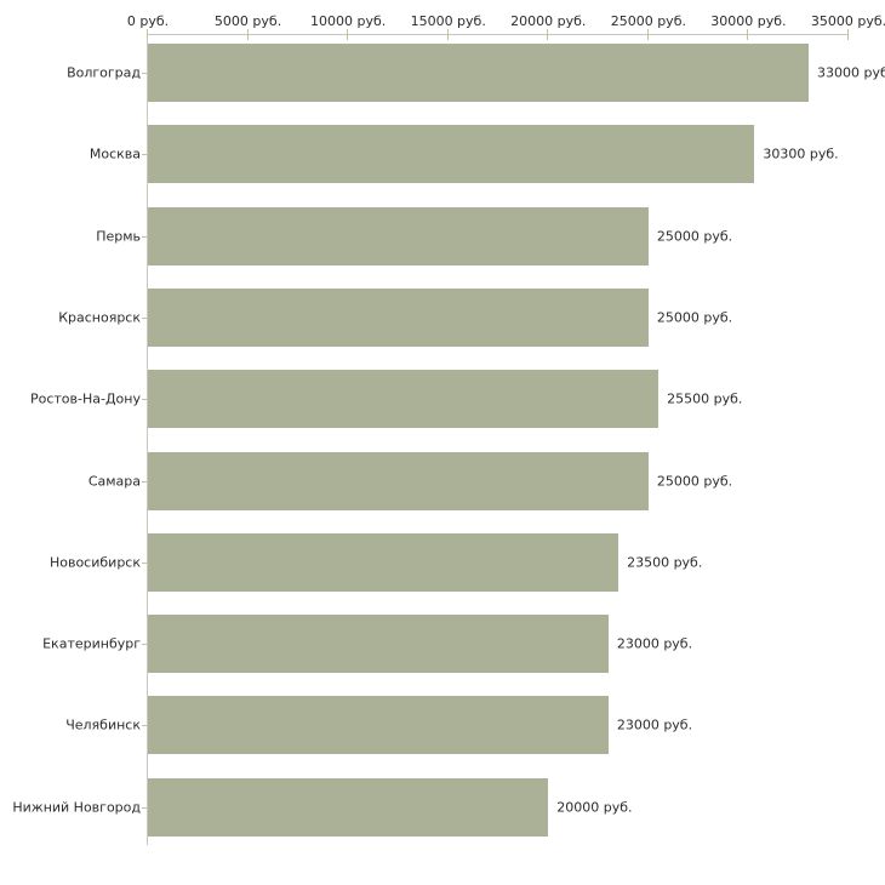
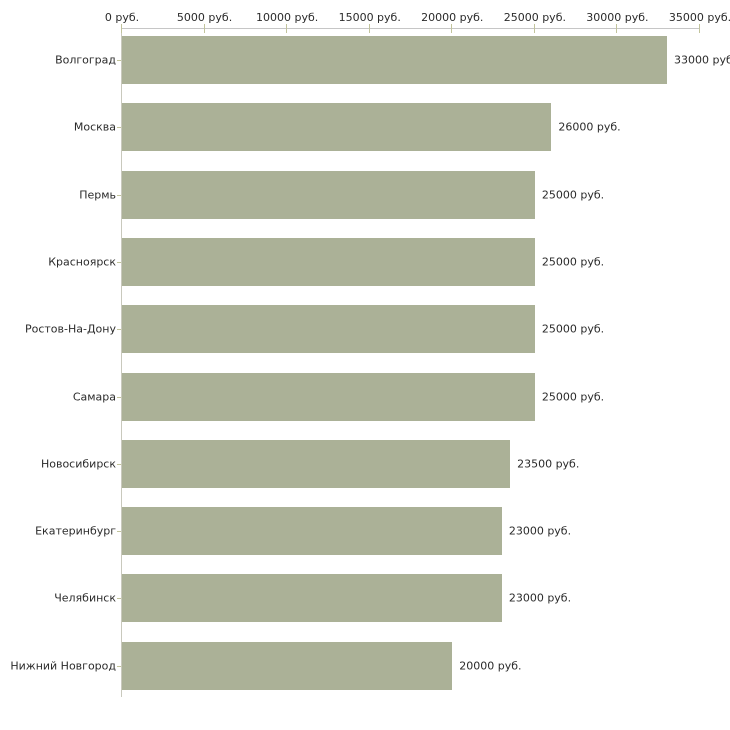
Москва: 30300 -> 26000
Ростов-На-Дону: 25500 -> 25000
